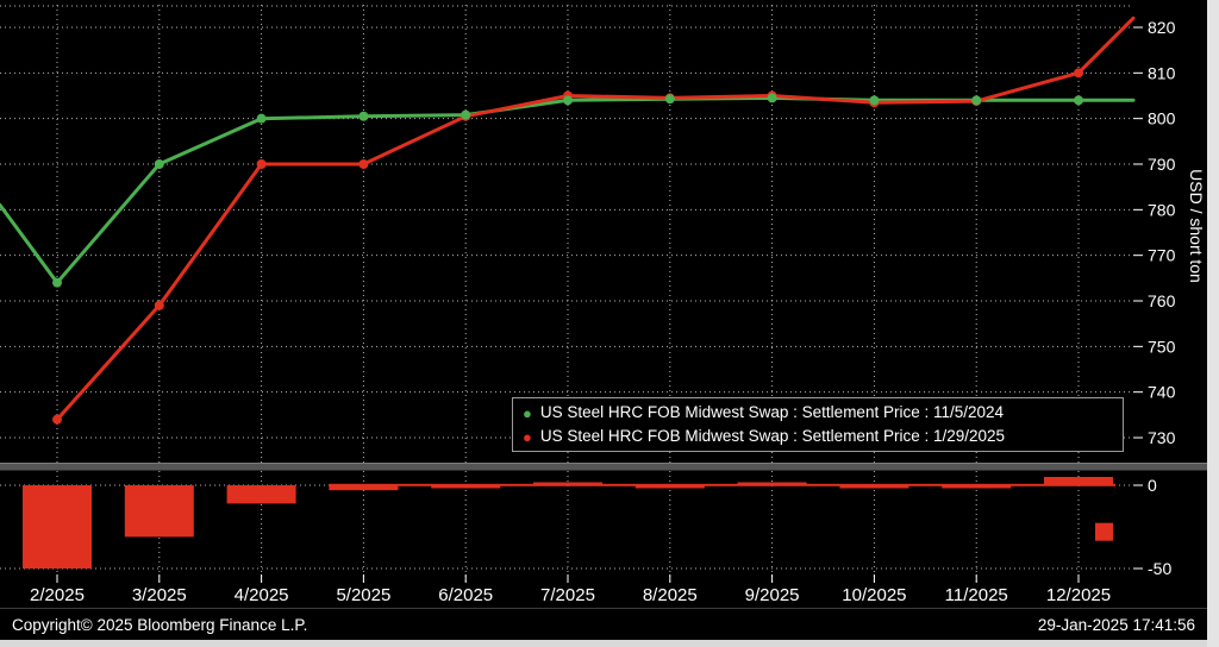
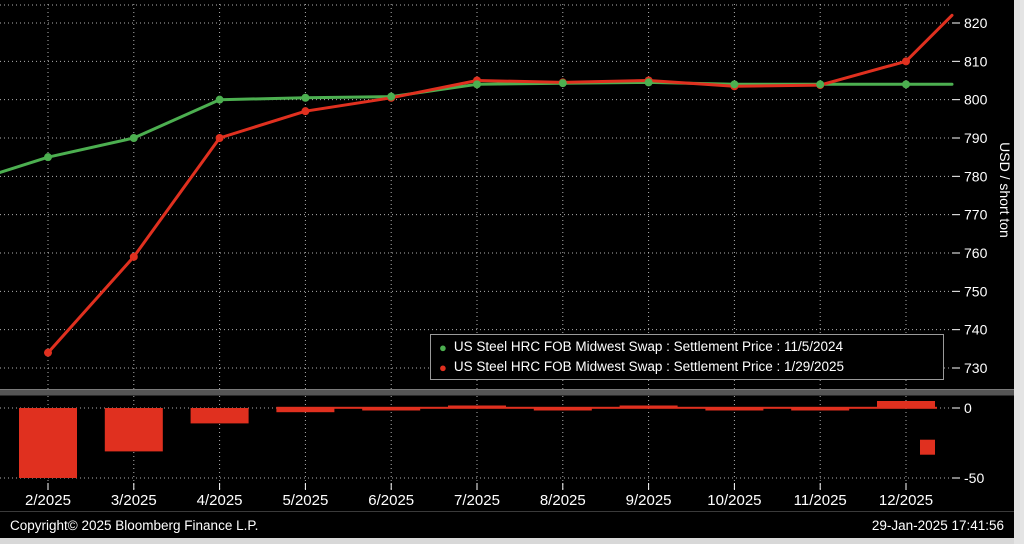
US Steel HRC FOB Midwest Swap : Settlement Price : 11/5/2024/2/2025: 764 -> 785
US Steel HRC FOB Midwest Swap : Settlement Price : 1/29/2025/5/2025: 790 -> 797
